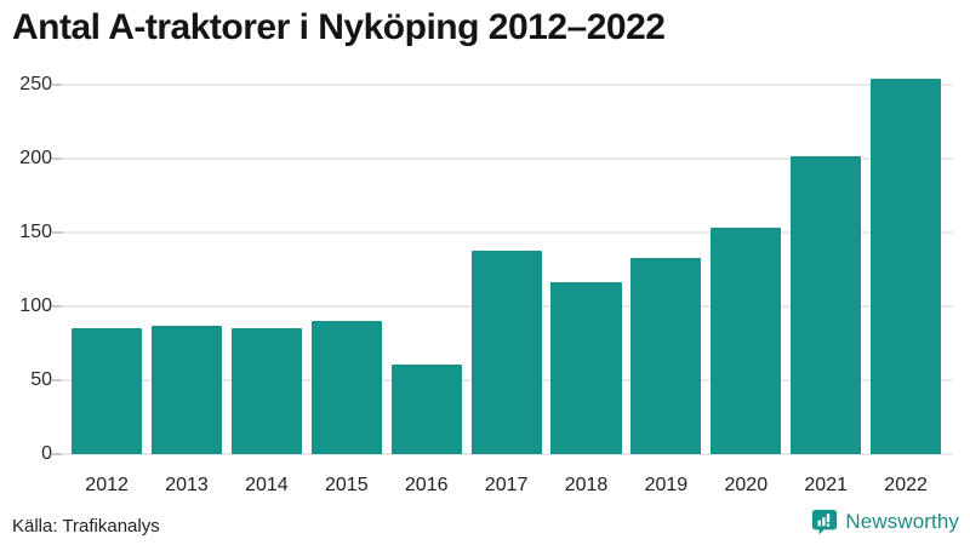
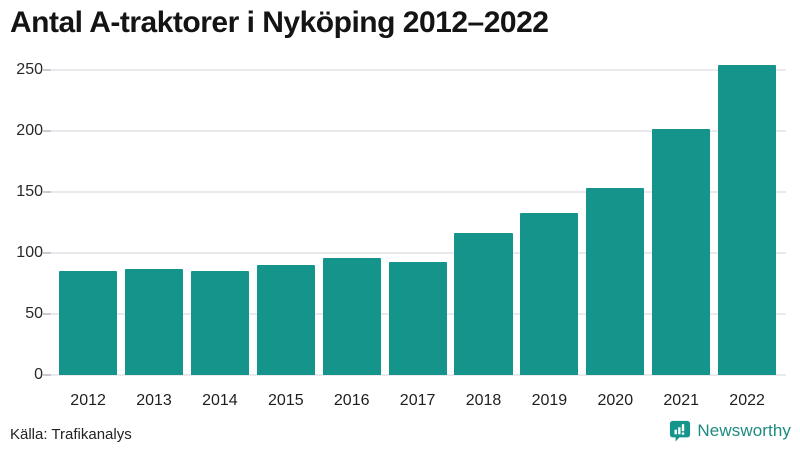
2016: 61 -> 96
2017: 138 -> 93
